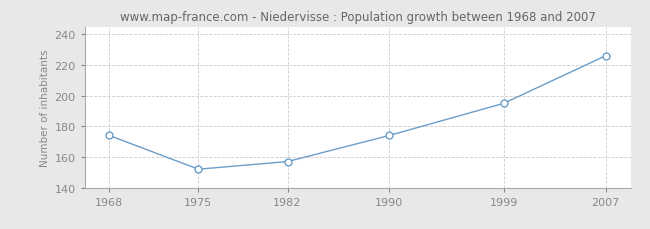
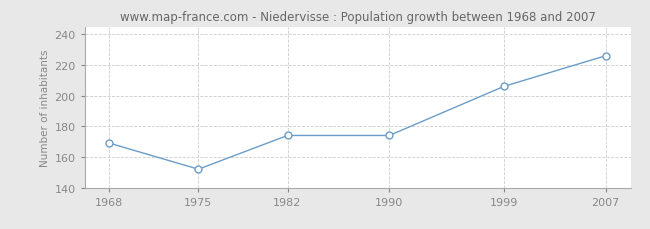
1968: 174 -> 169
1982: 157 -> 174
1999: 195 -> 206
